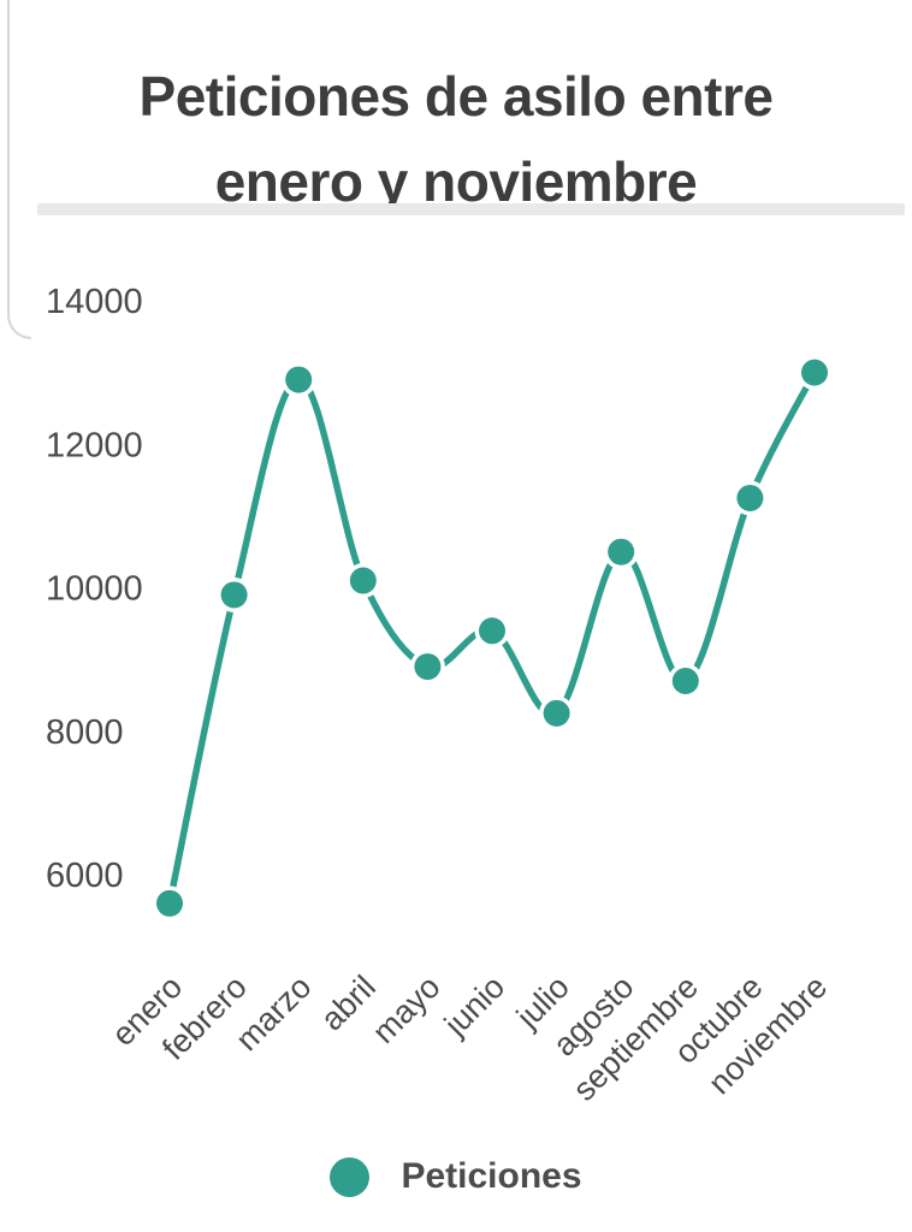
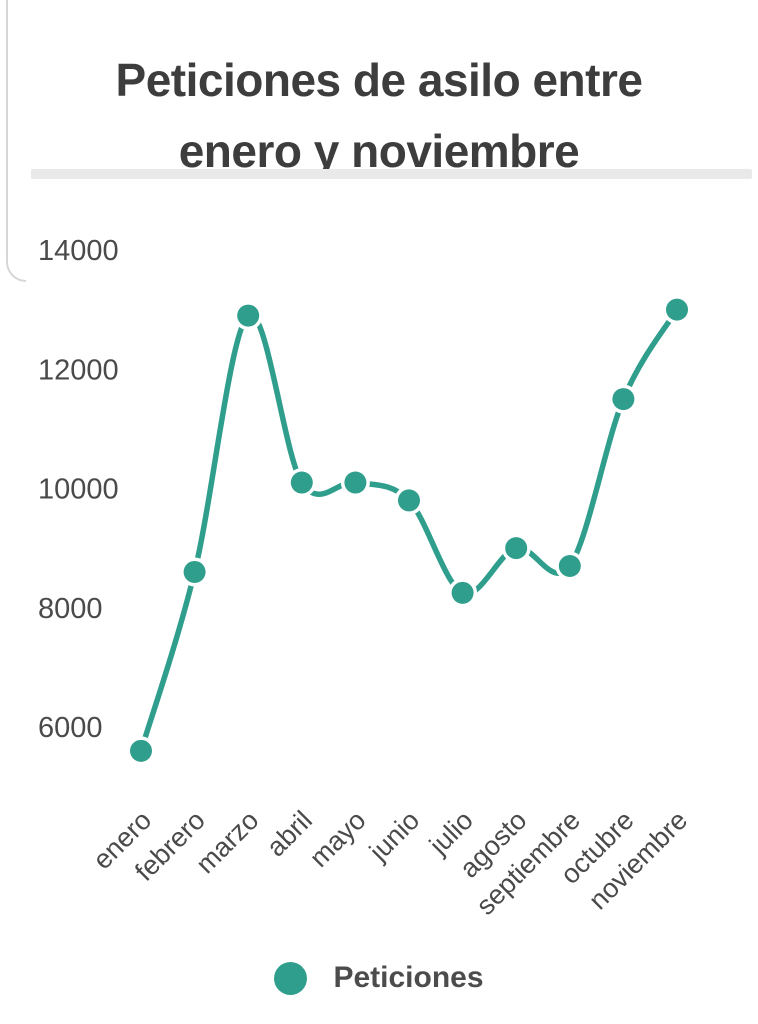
febrero: 9900 -> 8600
mayo: 8900 -> 10100
junio: 9400 -> 9800
agosto: 10500 -> 9000
octubre: 11200 -> 11500
